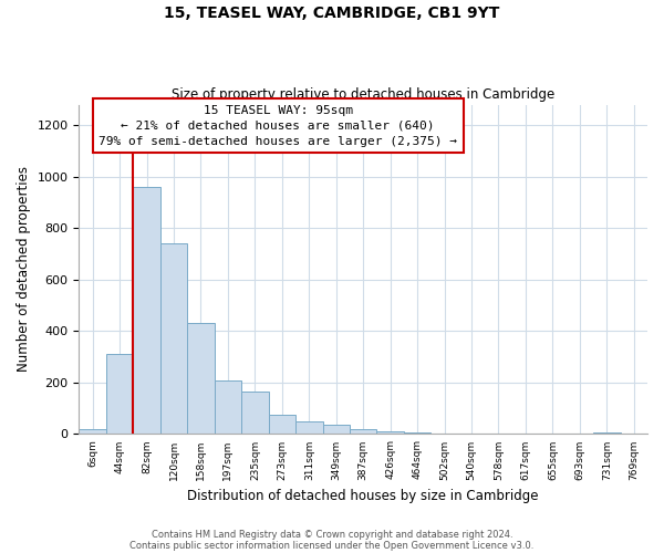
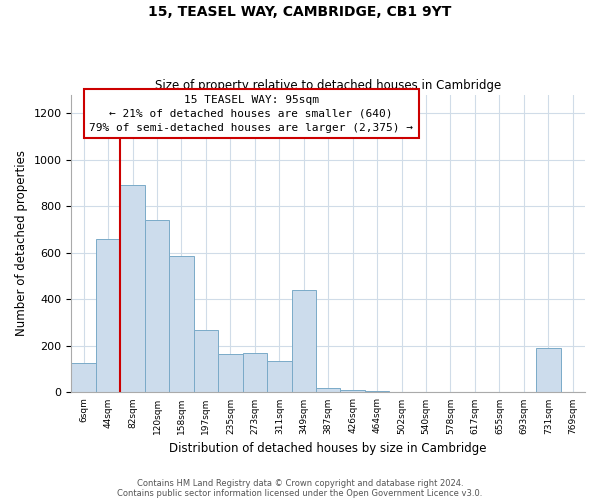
6sqm: 20 -> 125
44sqm: 310 -> 660
82sqm: 960 -> 890
158sqm: 430 -> 585
197sqm: 210 -> 270
273sqm: 75 -> 170
311sqm: 50 -> 135
349sqm: 35 -> 440
731sqm: 8 -> 190
